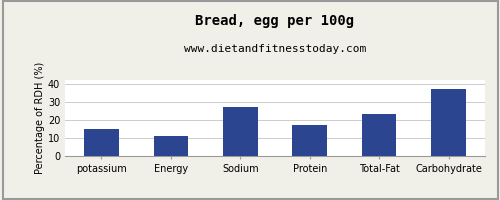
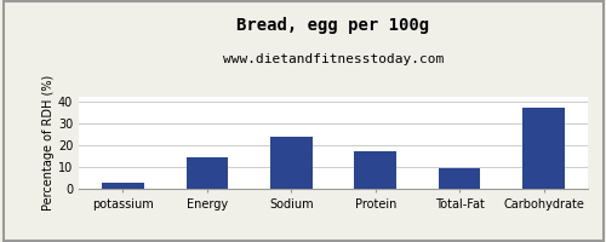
potassium: 15 -> 2
Energy: 11 -> 14
Sodium: 27 -> 24
Total-Fat: 23 -> 10
